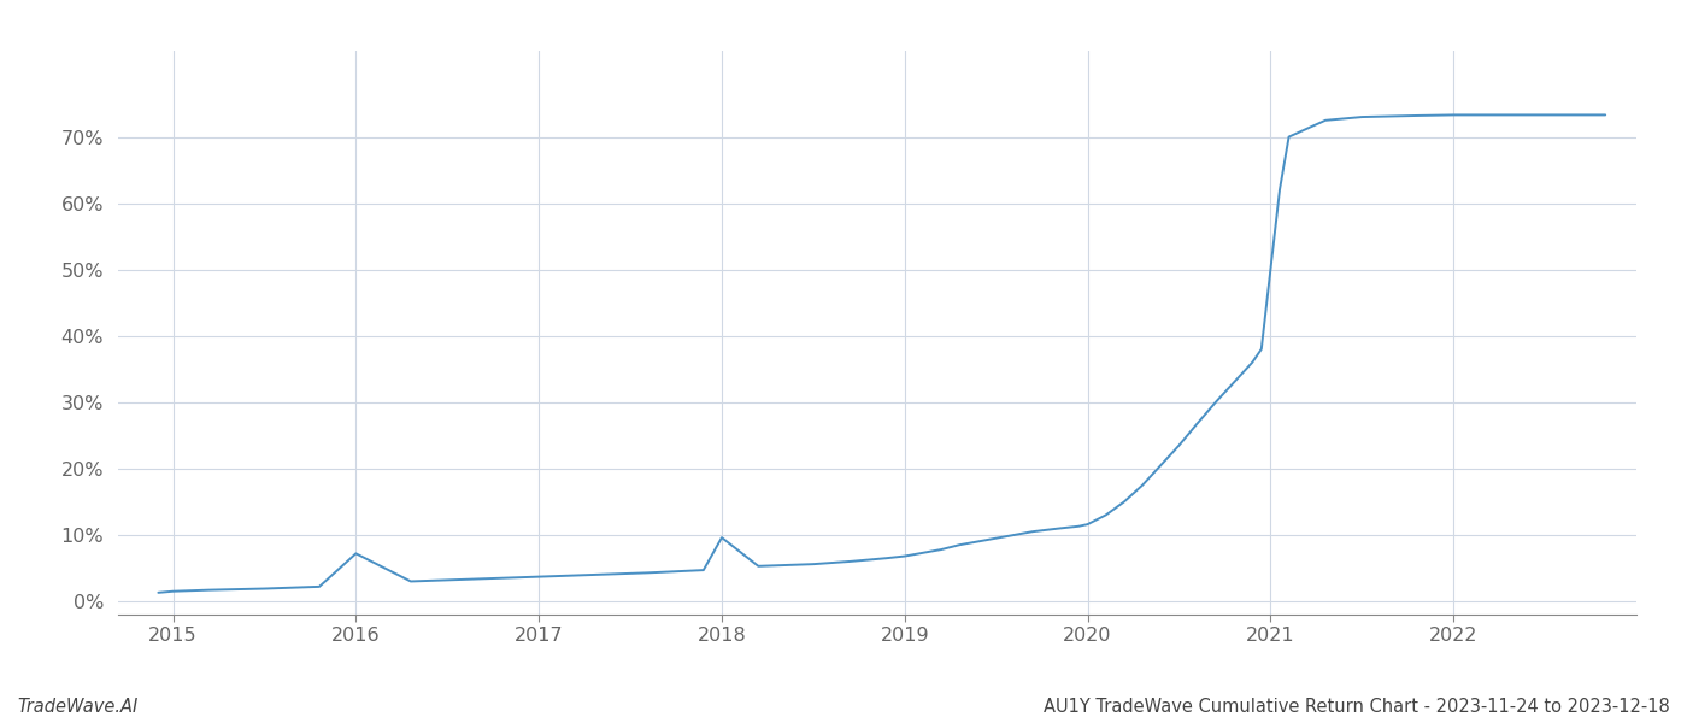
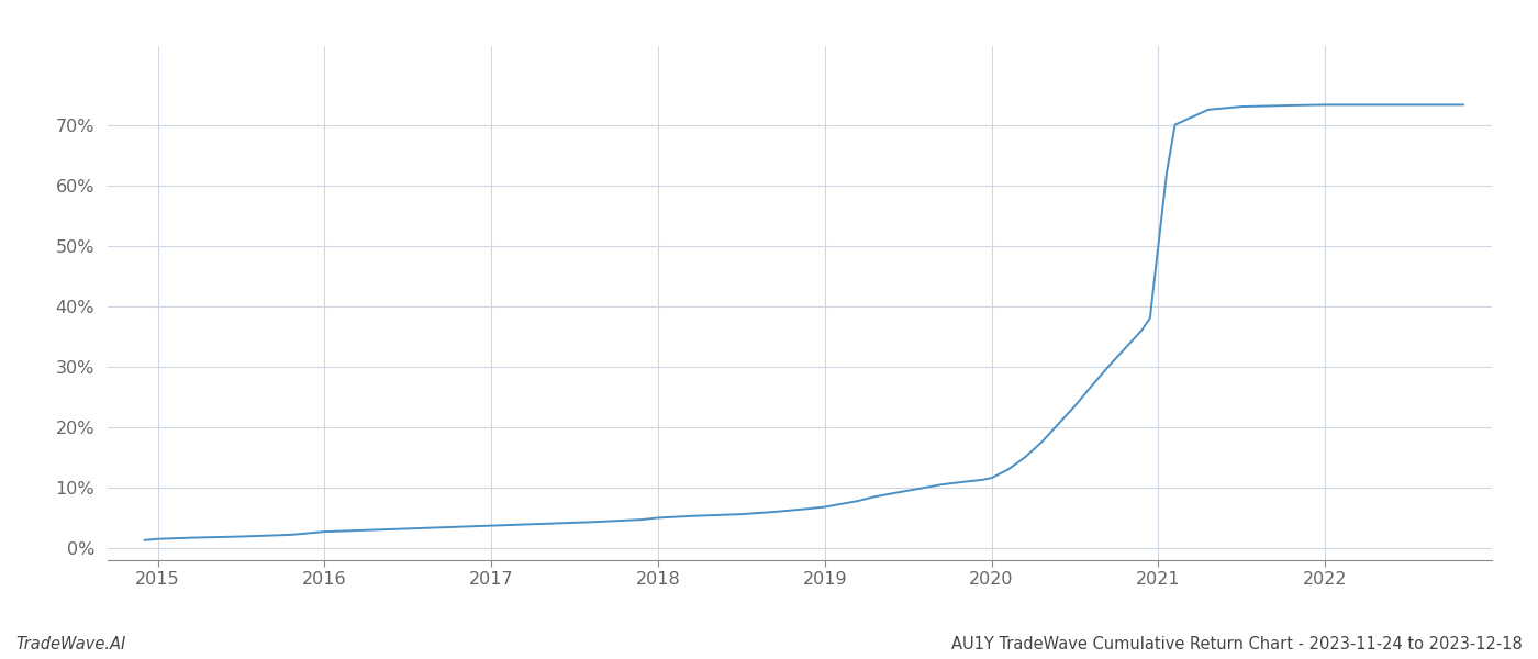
2016: 7.2% -> 2.7%
2018: 9.6% -> 5.0%
